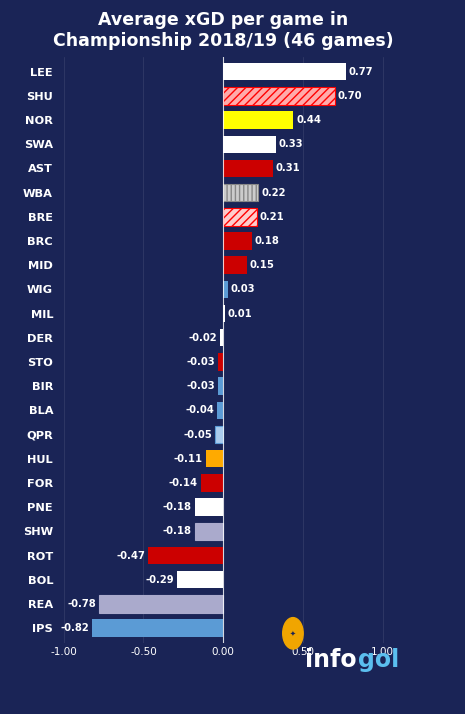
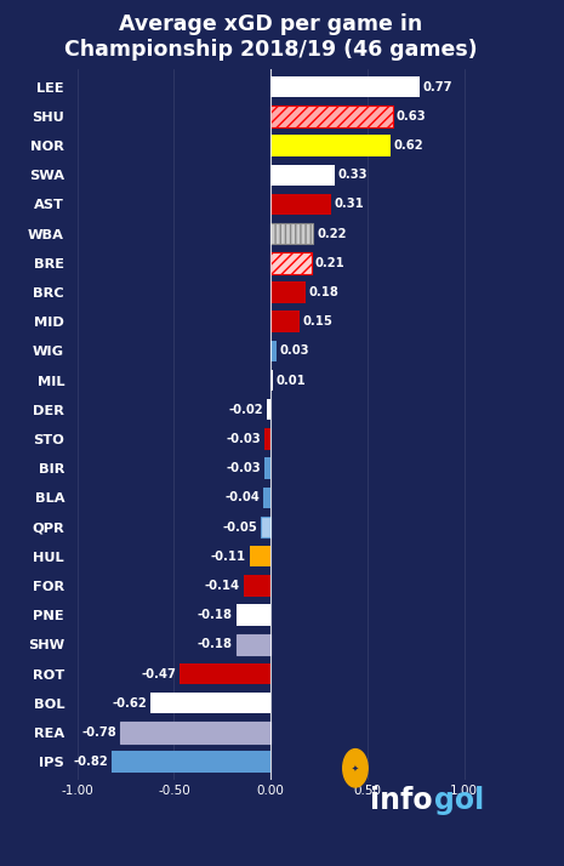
SHU: 0.70 -> 0.63
NOR: 0.44 -> 0.62
BOL: -0.29 -> -0.62
